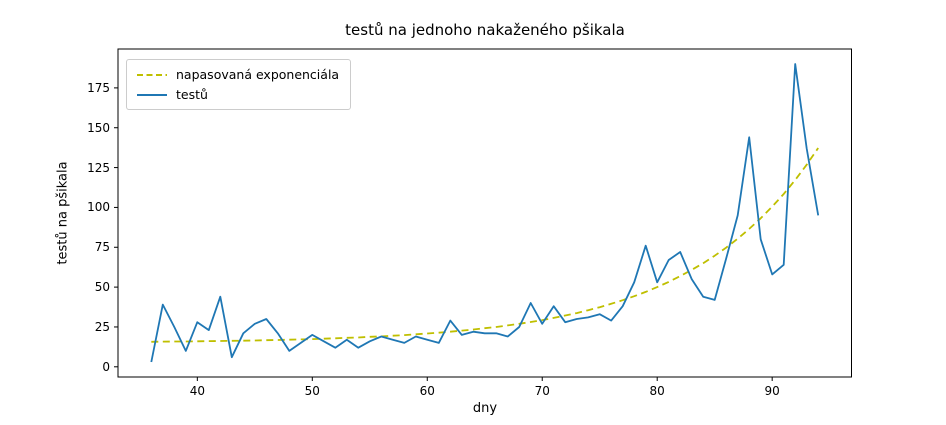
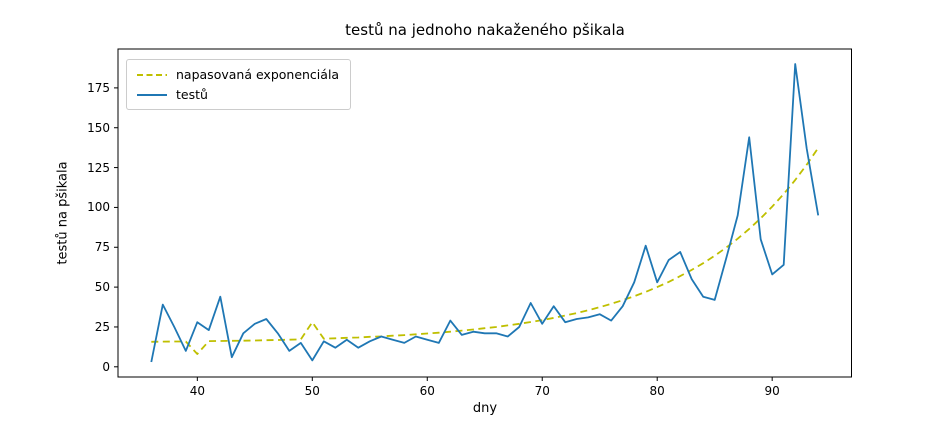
napasovaná exponenciála/40: 16 -> 8
napasovaná exponenciála/50: 17 -> 28
testů/50: 20 -> 4
